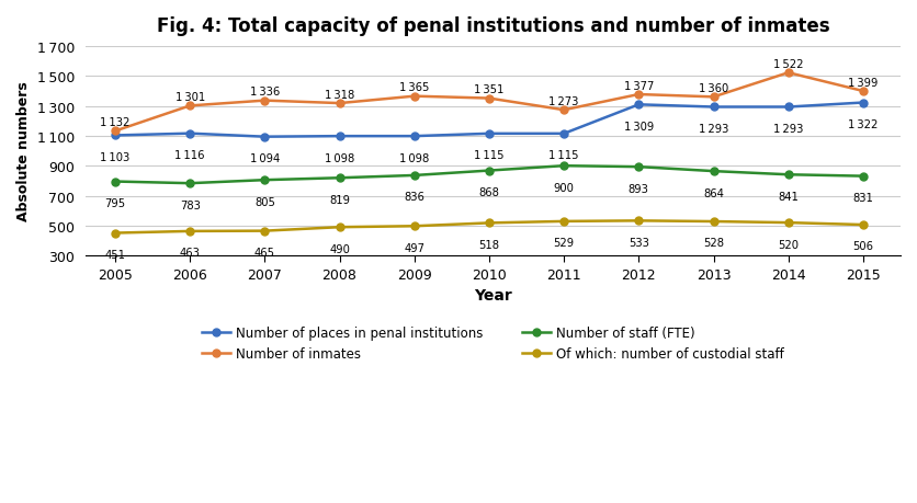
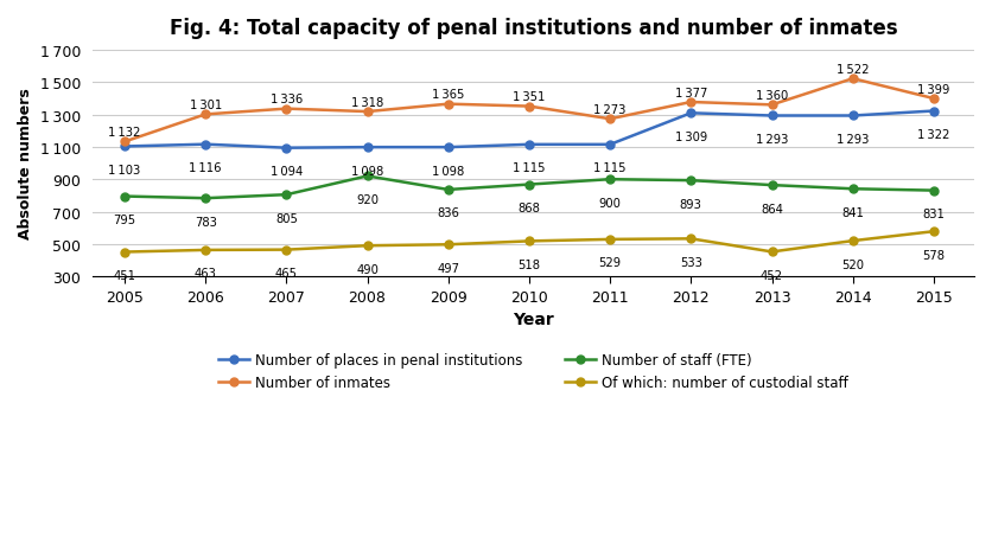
Number of staff (FTE)/2008: 819 -> 920
Of which: number of custodial staff/2013: 528 -> 452
Of which: number of custodial staff/2015: 506 -> 578
